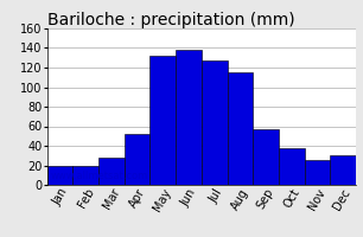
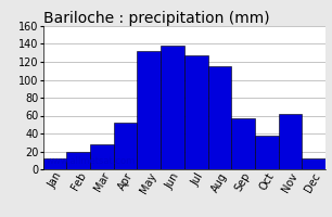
Jan: 20 -> 12
Nov: 25 -> 62
Dec: 30 -> 12
